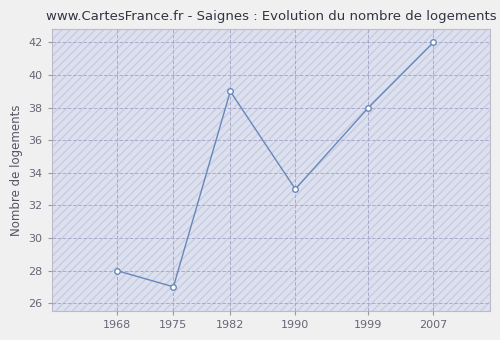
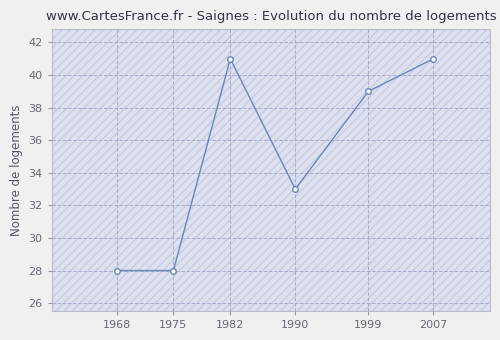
1975: 27 -> 28
1982: 39 -> 41
1999: 38 -> 39
2007: 42 -> 41
